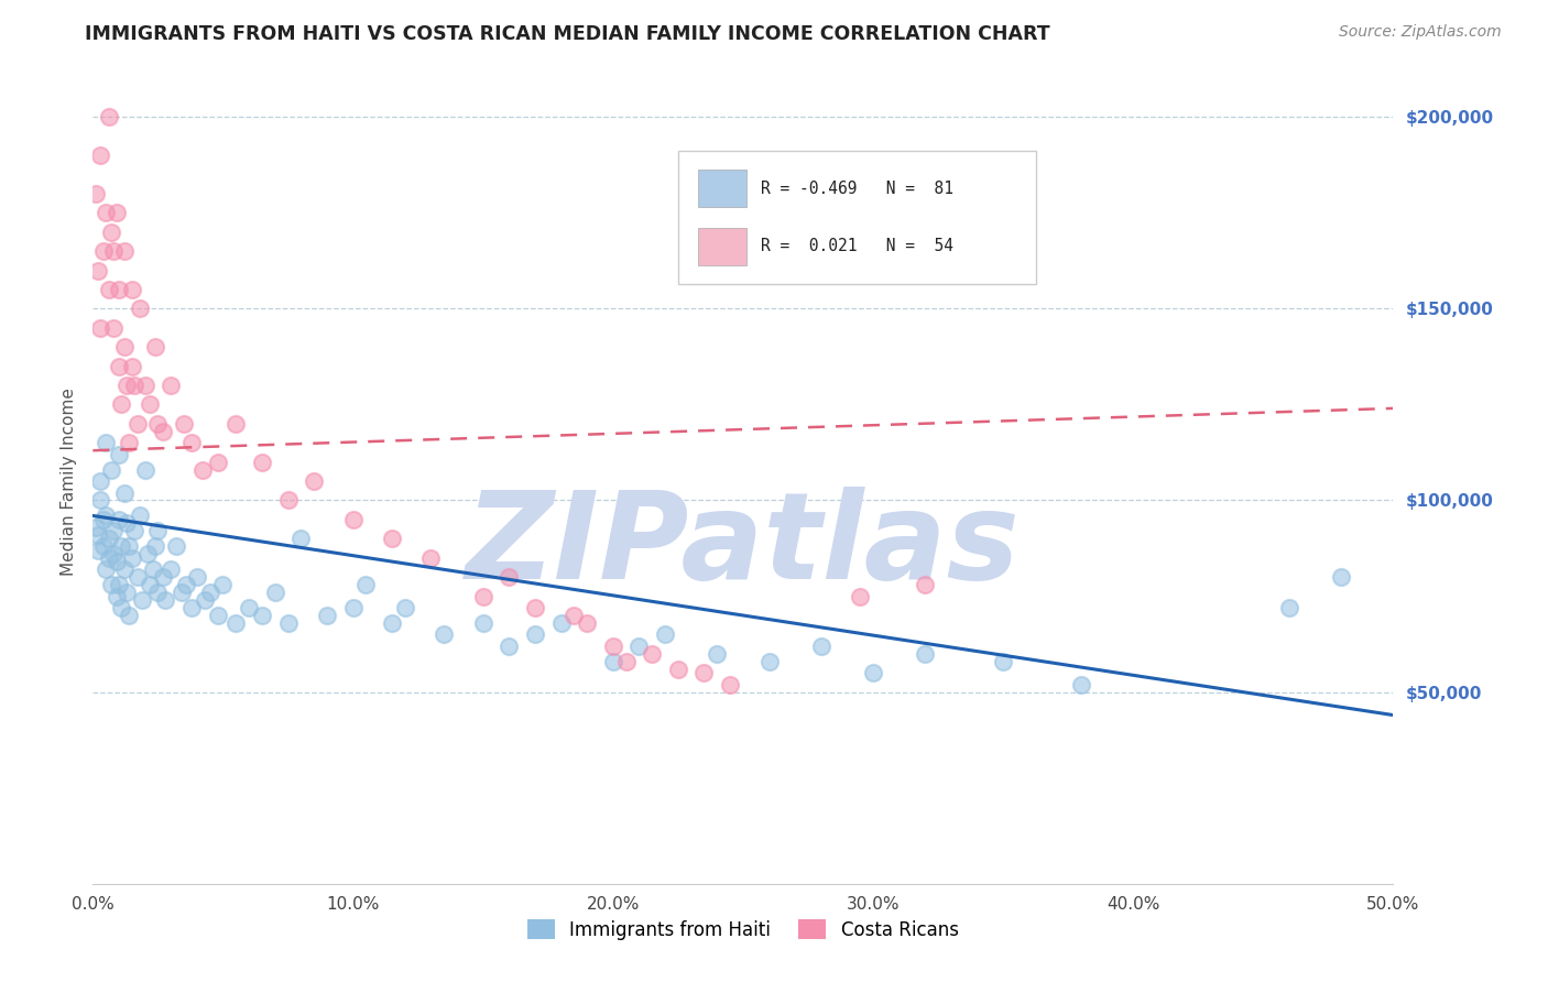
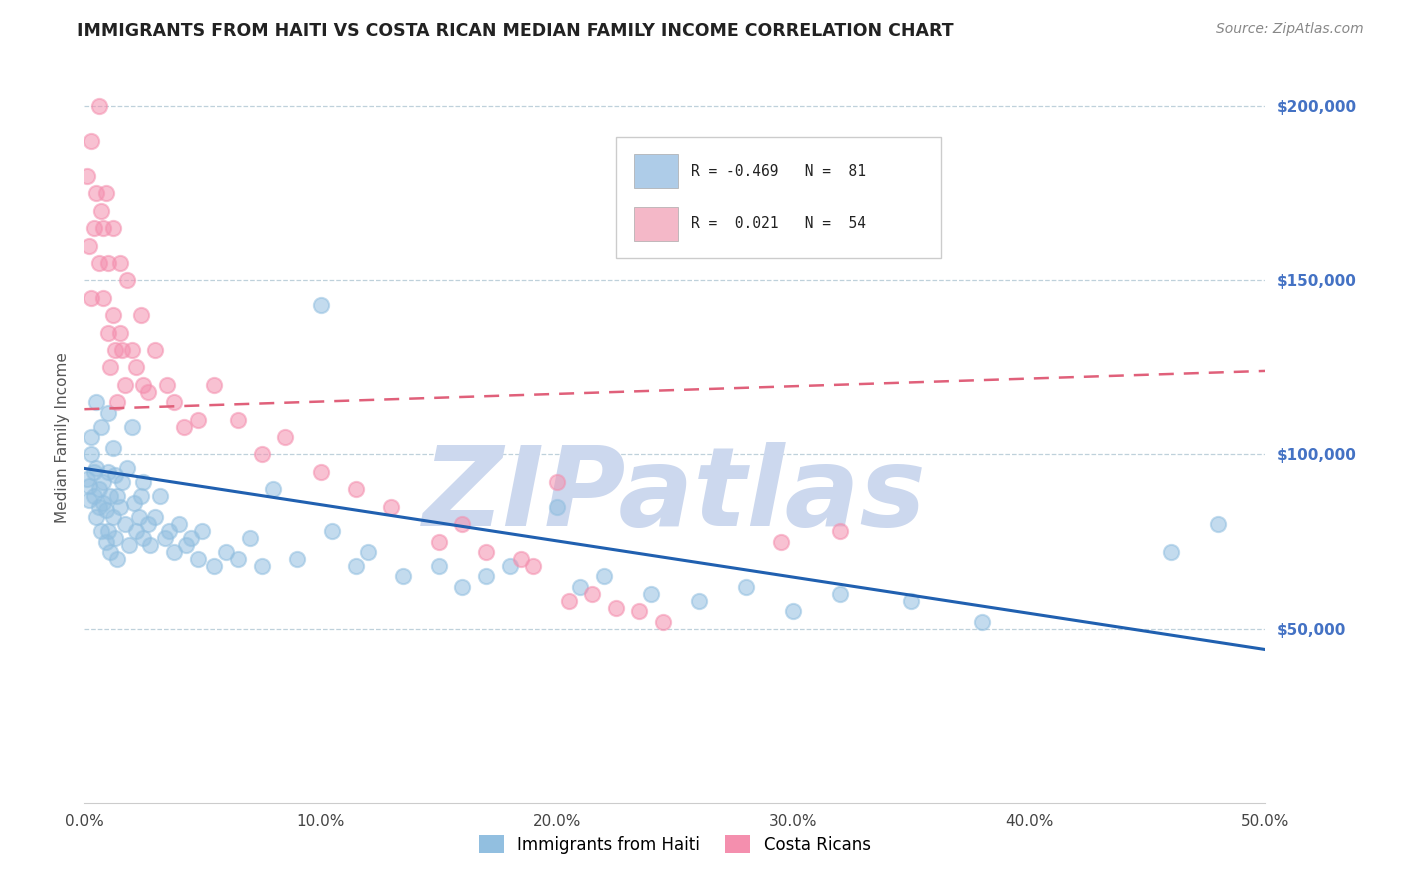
Immigrants from Haiti/10.0%: $72,000 -> $143,000
Immigrants from Haiti/20.0%: $58,000 -> $85,000
Costa Ricans/20.0%: $62,000 -> $92,000
